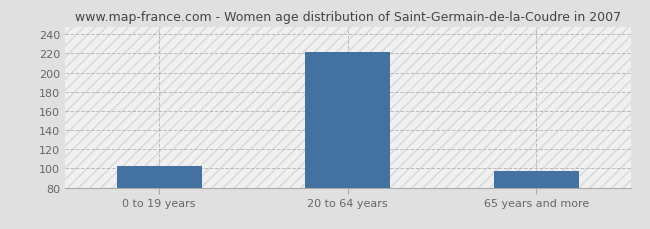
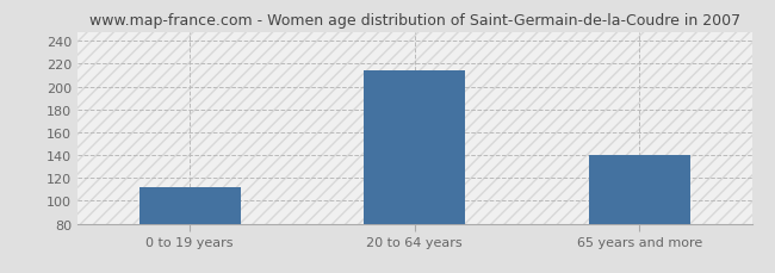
0 to 19 years: 103 -> 112
20 to 64 years: 221 -> 214
65 years and more: 97 -> 140
